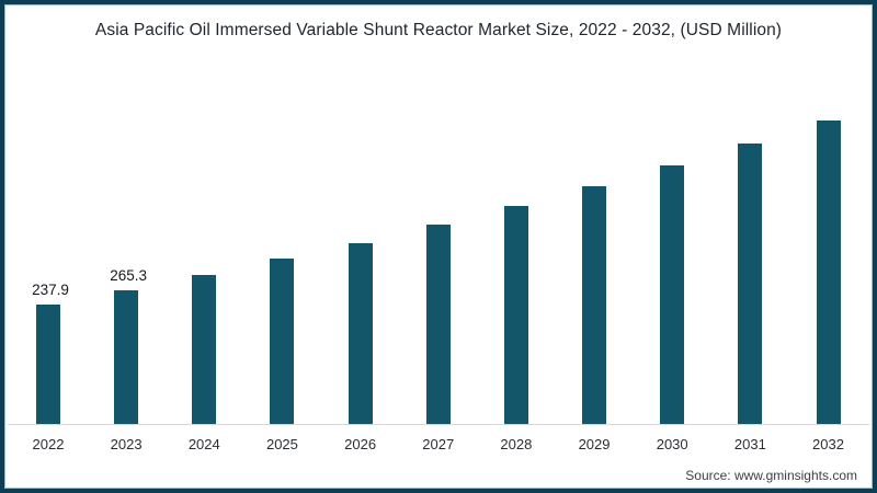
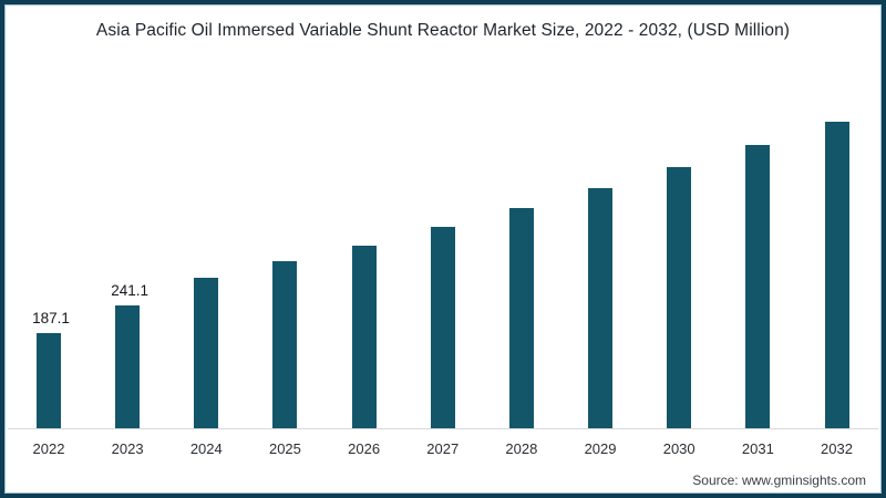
2022: 237.9 -> 187.1
2023: 265.3 -> 241.1
